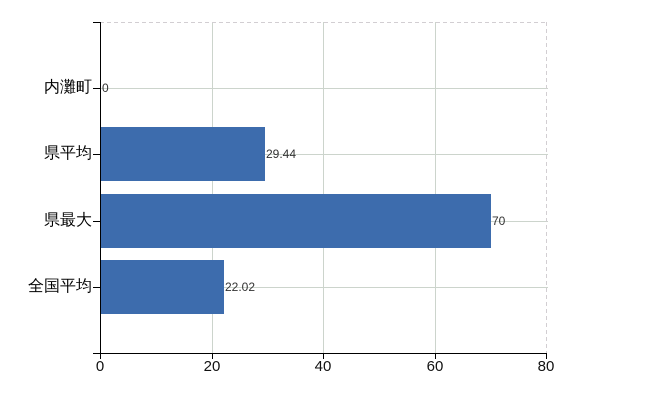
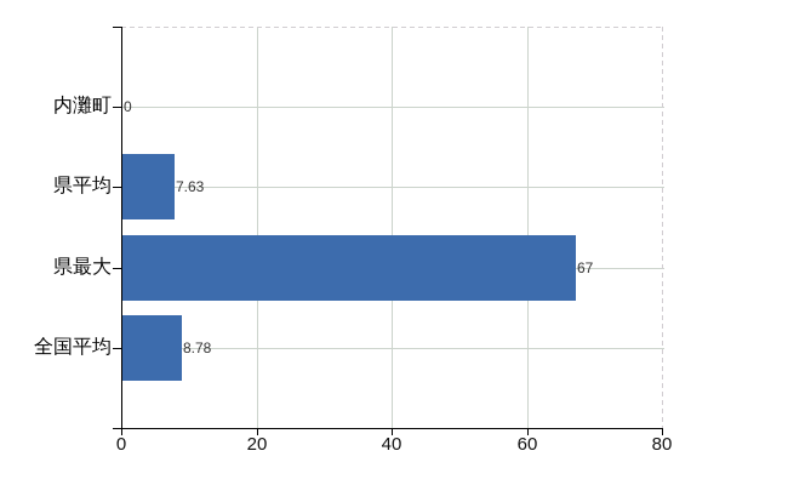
県平均: 29.44 -> 7.63
県最大: 70 -> 67
全国平均: 22.02 -> 8.78
